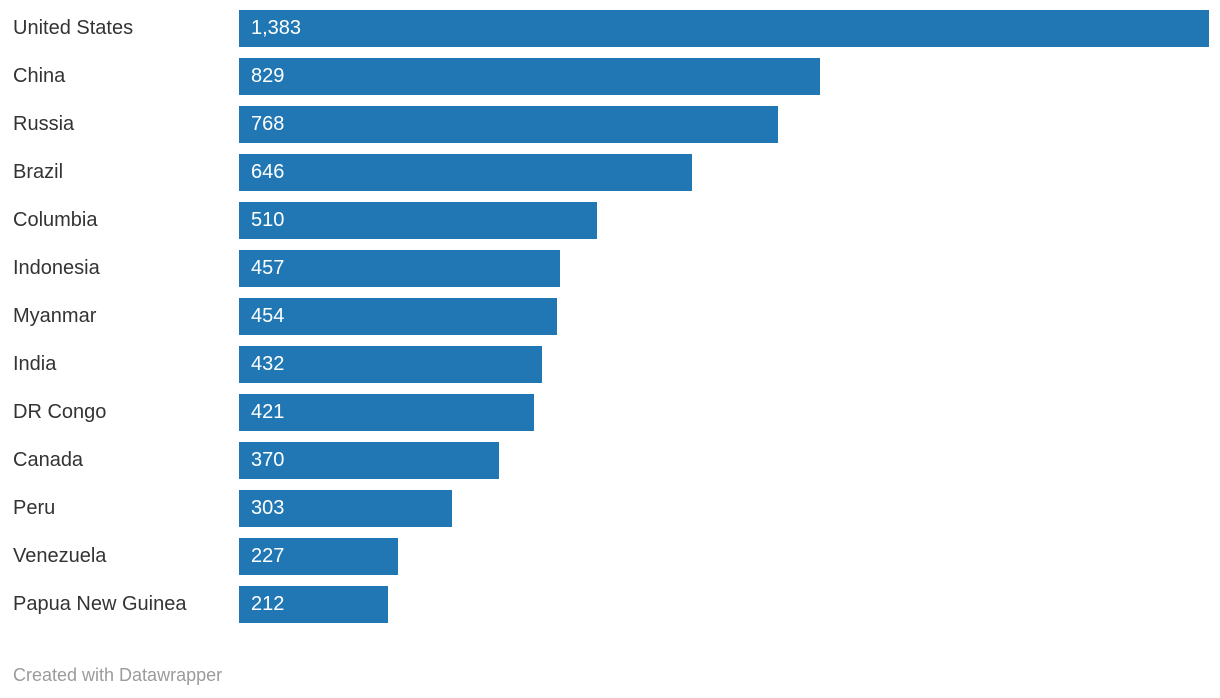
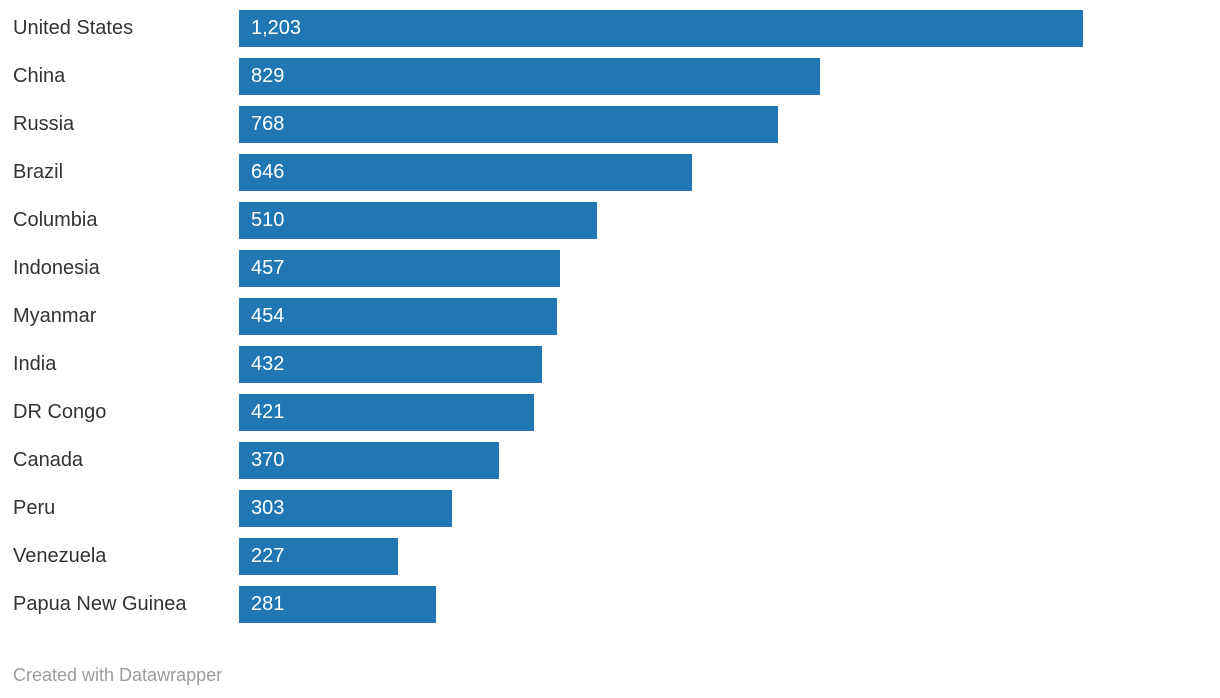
United States: 1,383 -> 1,203
Papua New Guinea: 212 -> 281
